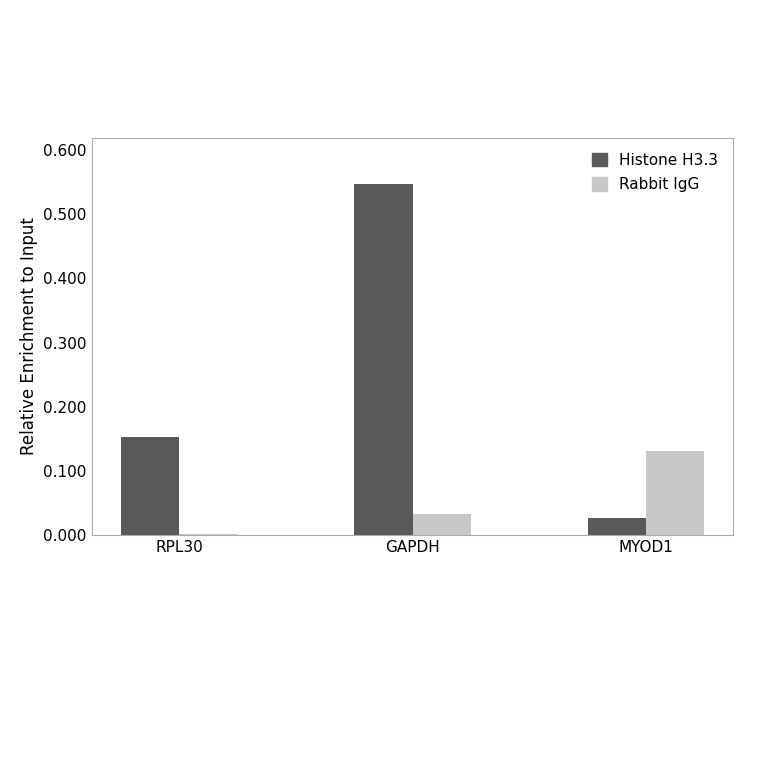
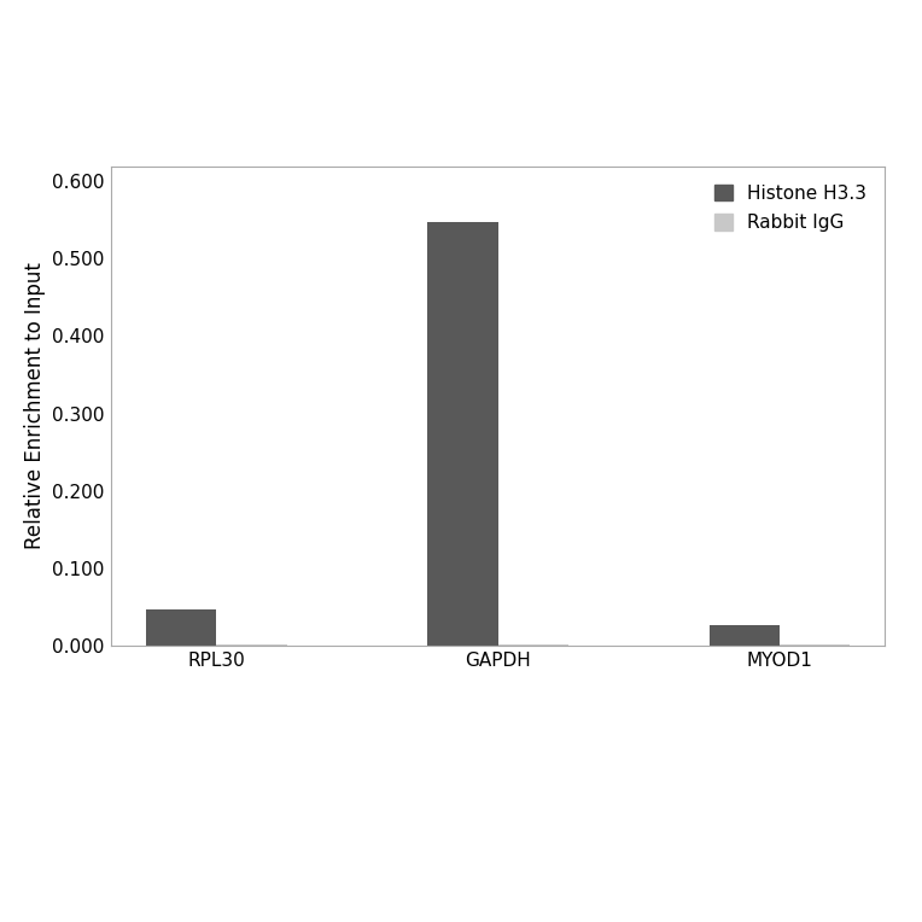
Histone H3.3/RPL30: 0.152 -> 0.046
Rabbit IgG/GAPDH: 0.032 -> 0.002
Rabbit IgG/MYOD1: 0.130 -> 0.002
